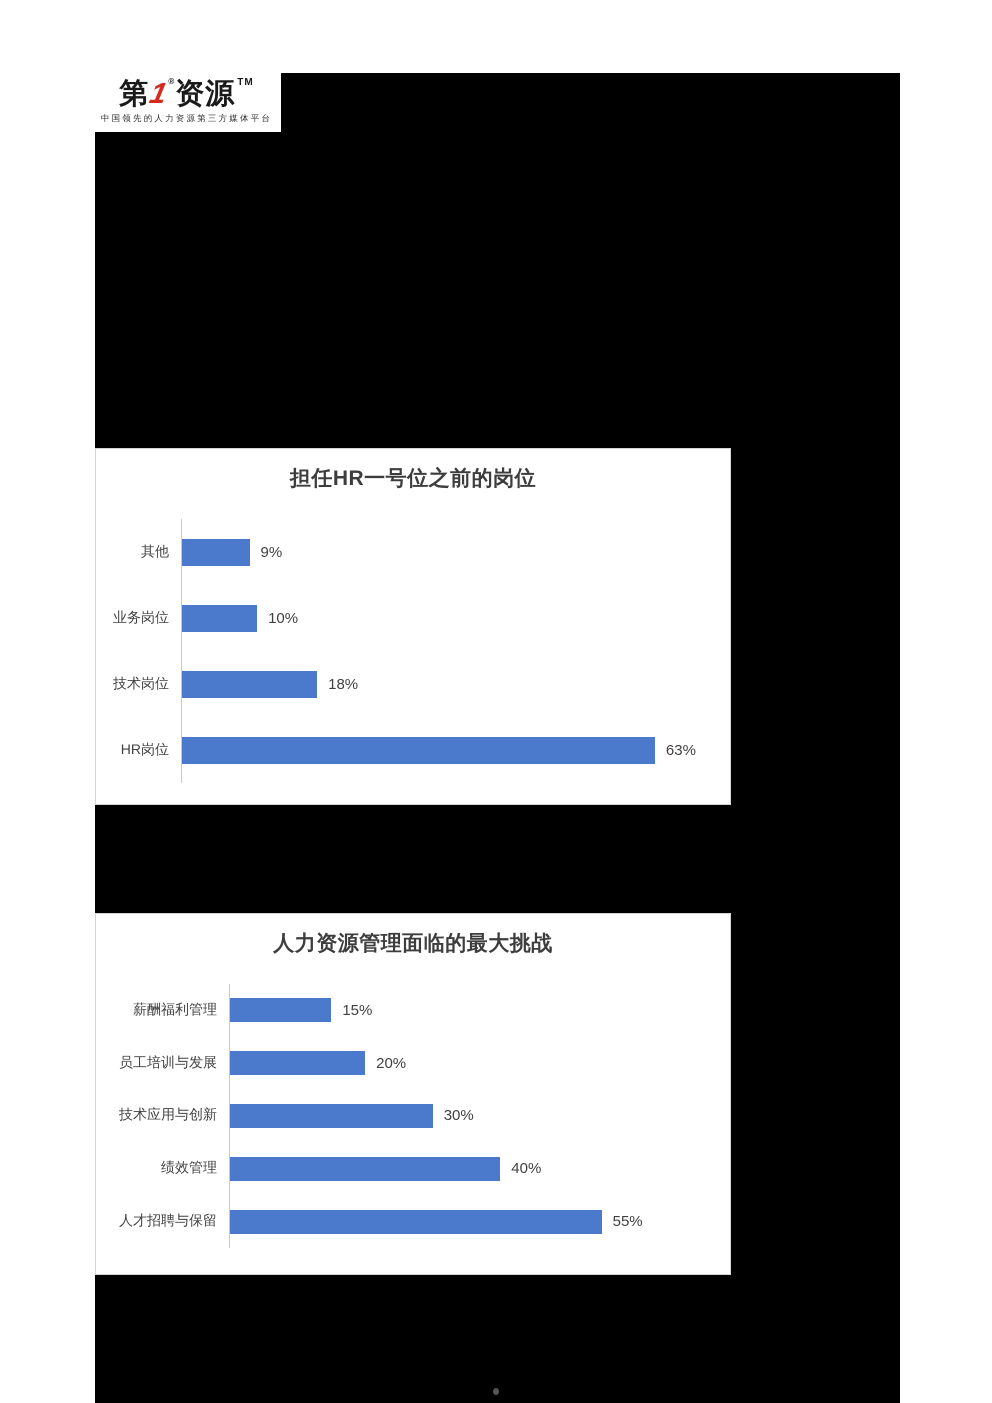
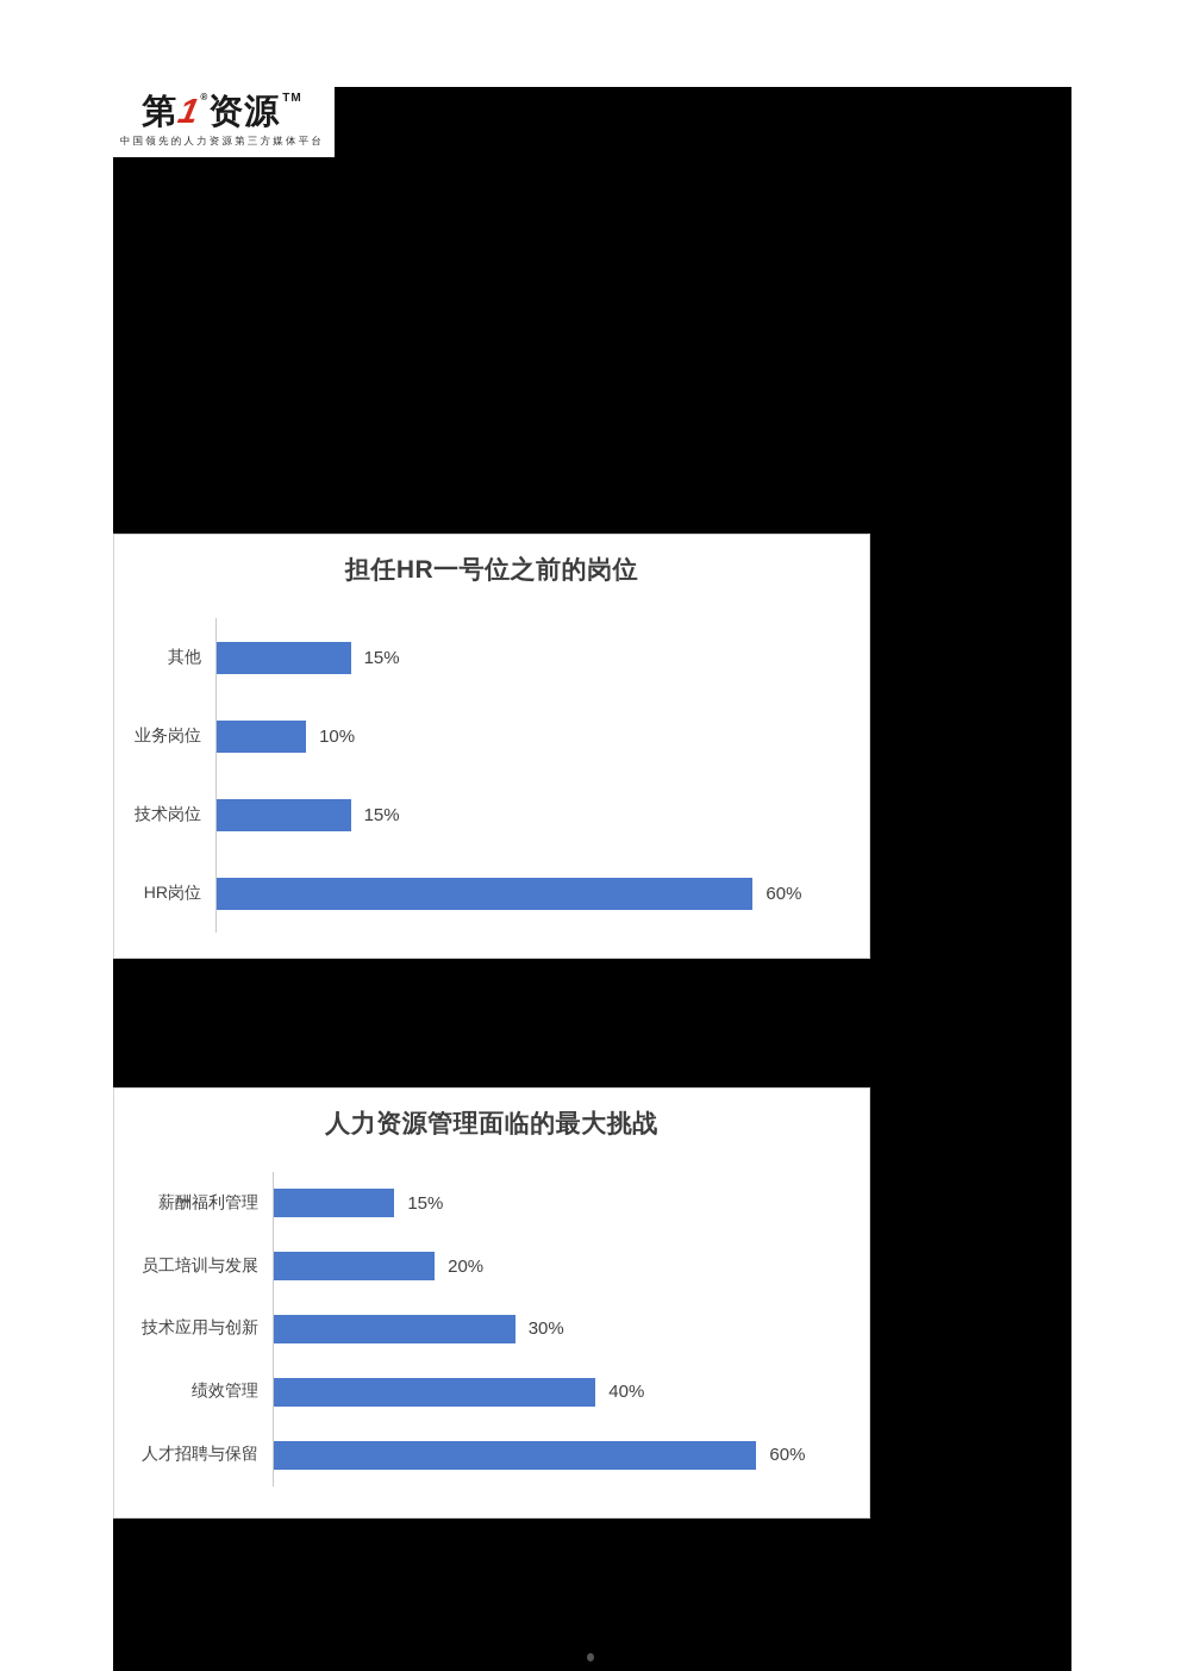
担任HR一号位之前的岗位/其他: 9% -> 15%
担任HR一号位之前的岗位/技术岗位: 18% -> 15%
担任HR一号位之前的岗位/HR岗位: 63% -> 60%
人力资源管理面临的最大挑战/人才招聘与保留: 55% -> 60%
